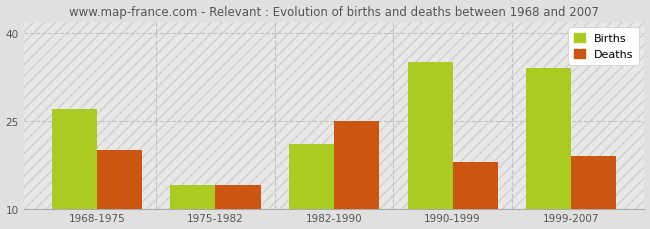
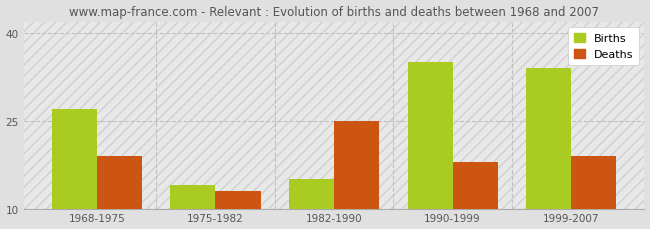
Deaths/1968-1975: 20 -> 19
Deaths/1975-1982: 14 -> 13
Births/1982-1990: 21 -> 15
